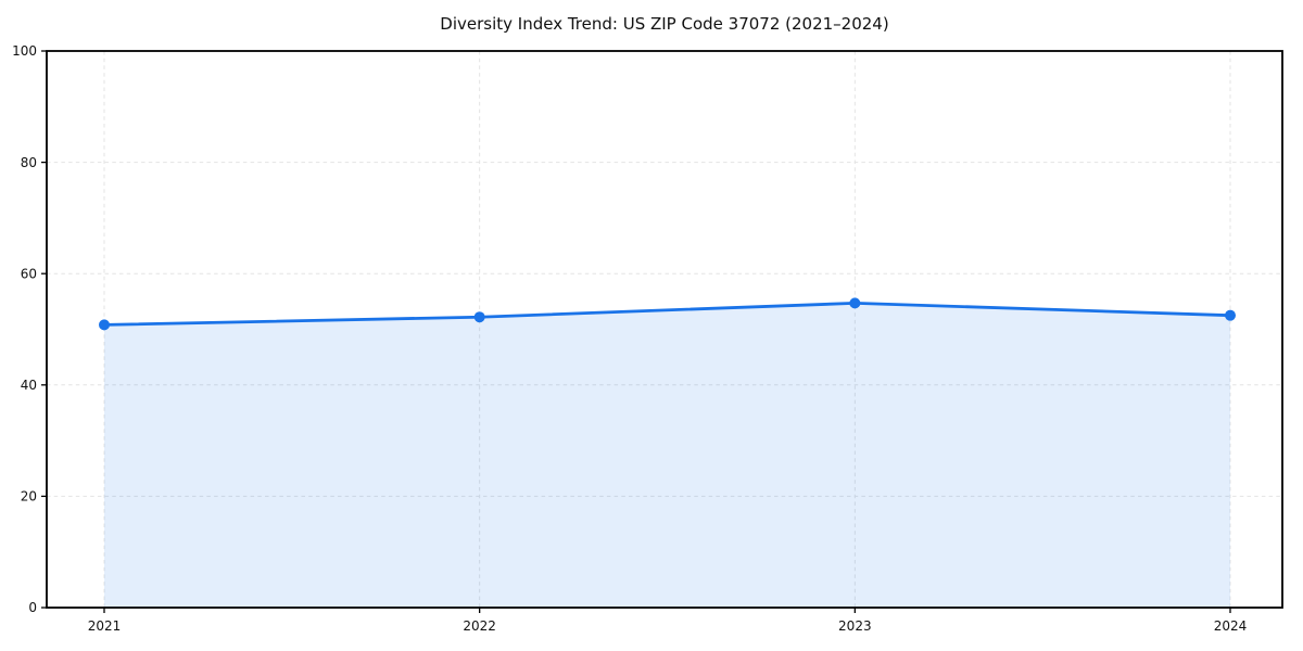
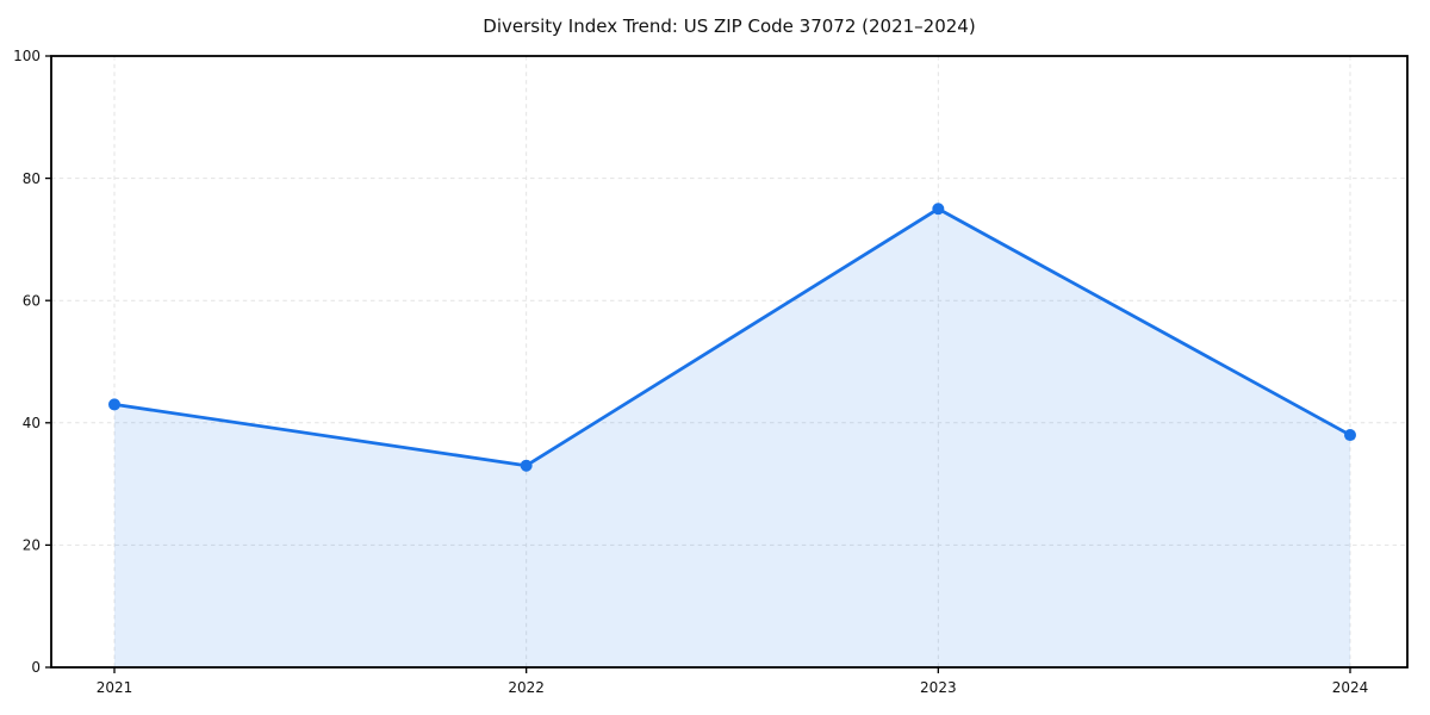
2021: 51 -> 43
2022: 52 -> 33
2023: 55 -> 75
2024: 52 -> 38
